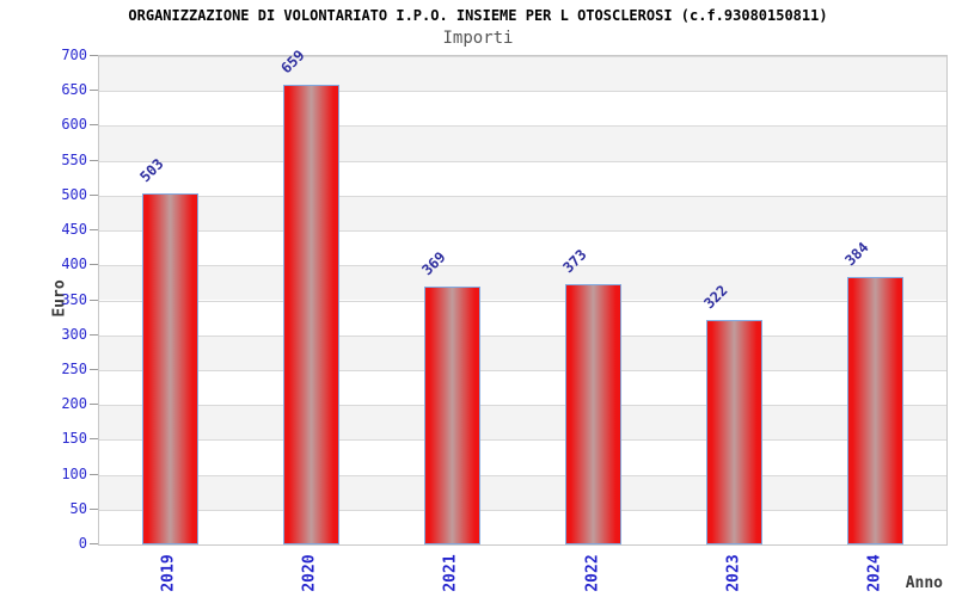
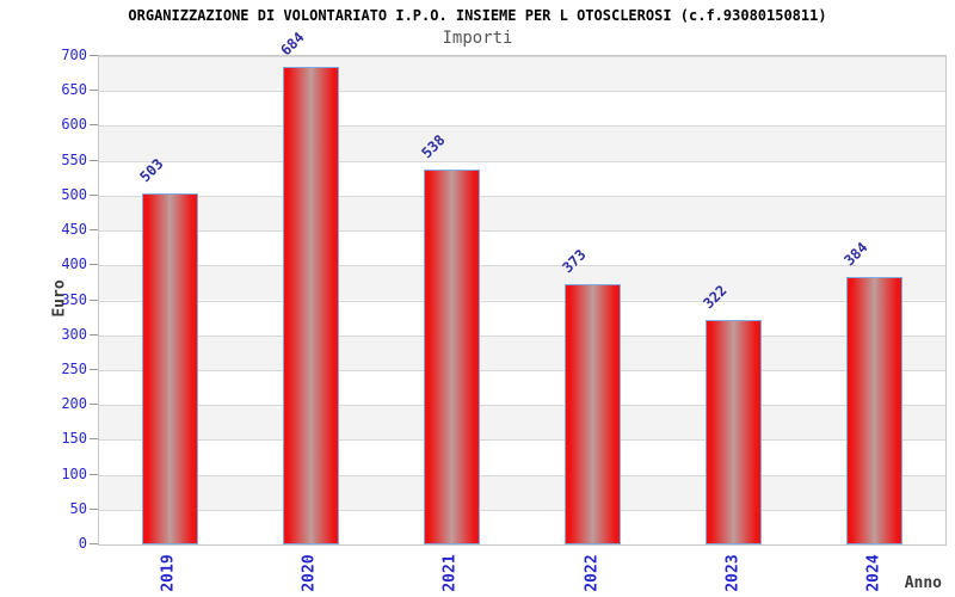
2020: 659 -> 684
2021: 369 -> 538
